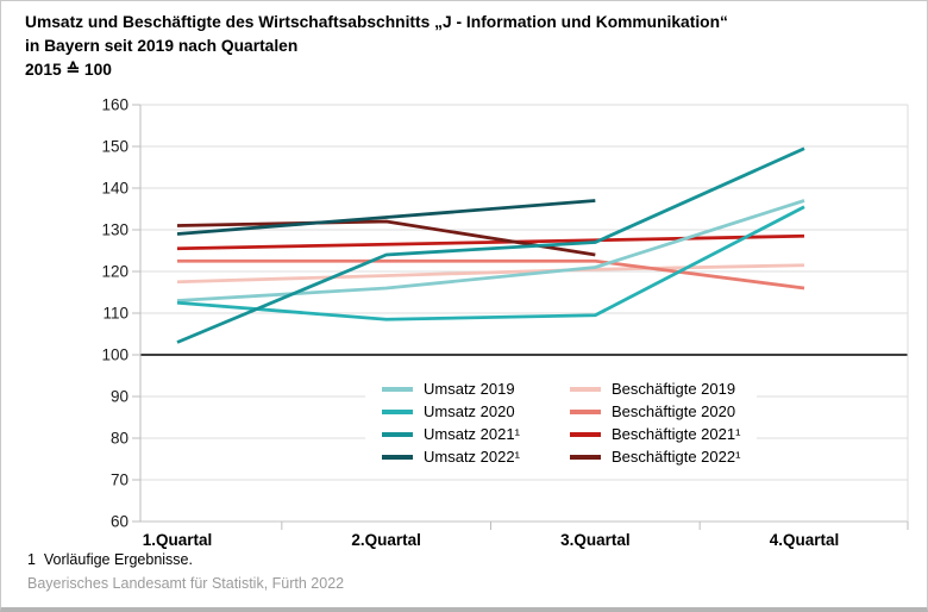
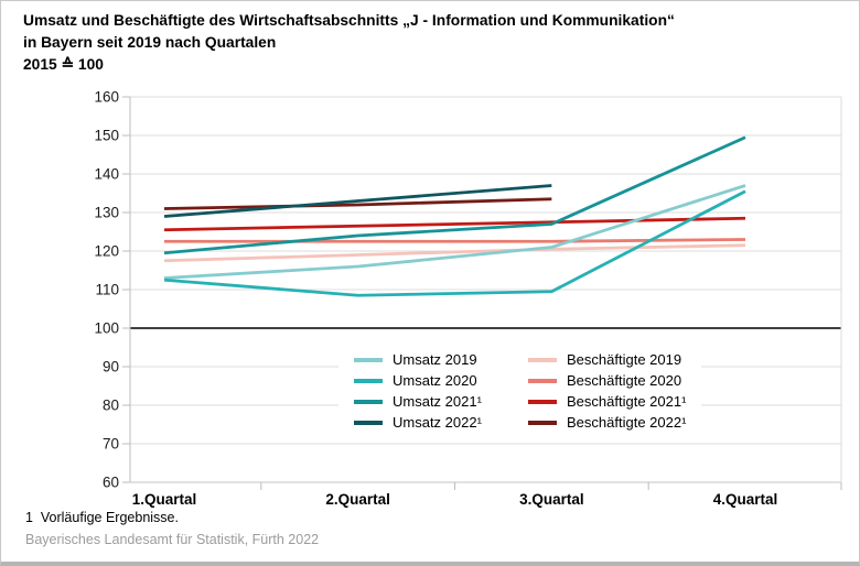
Umsatz 2021¹/1.Quartal: 103 -> 120
Beschäftigte 2022¹/3.Quartal: 124 -> 134
Beschäftigte 2020/4.Quartal: 116 -> 123
